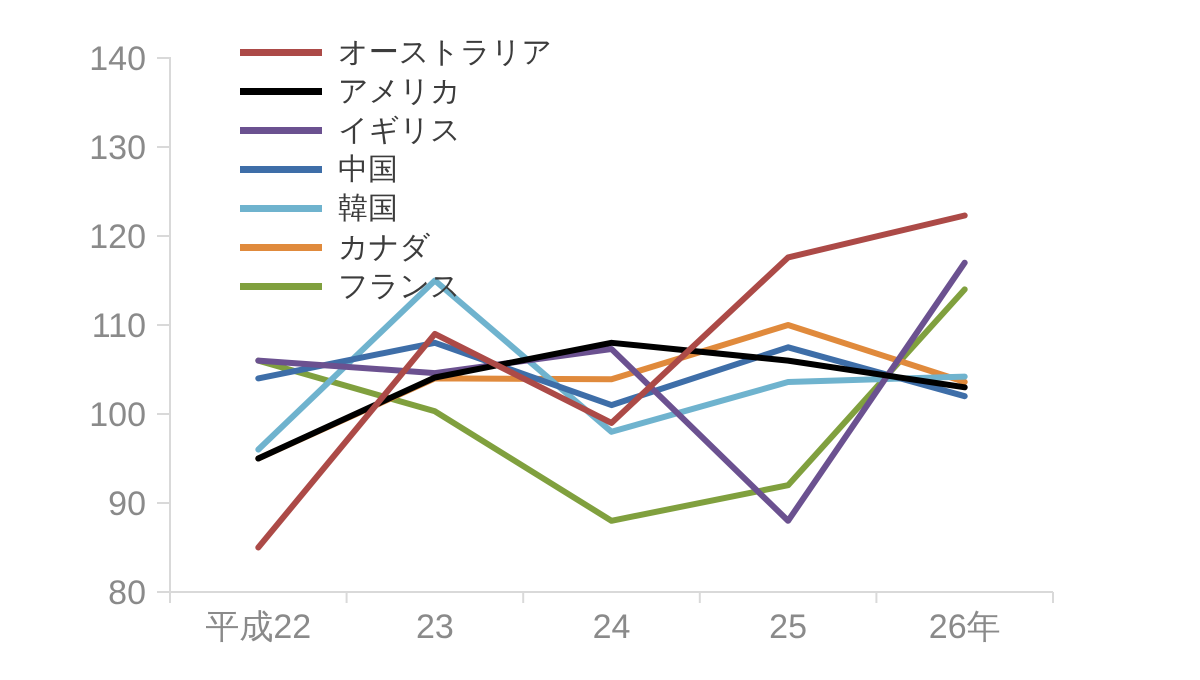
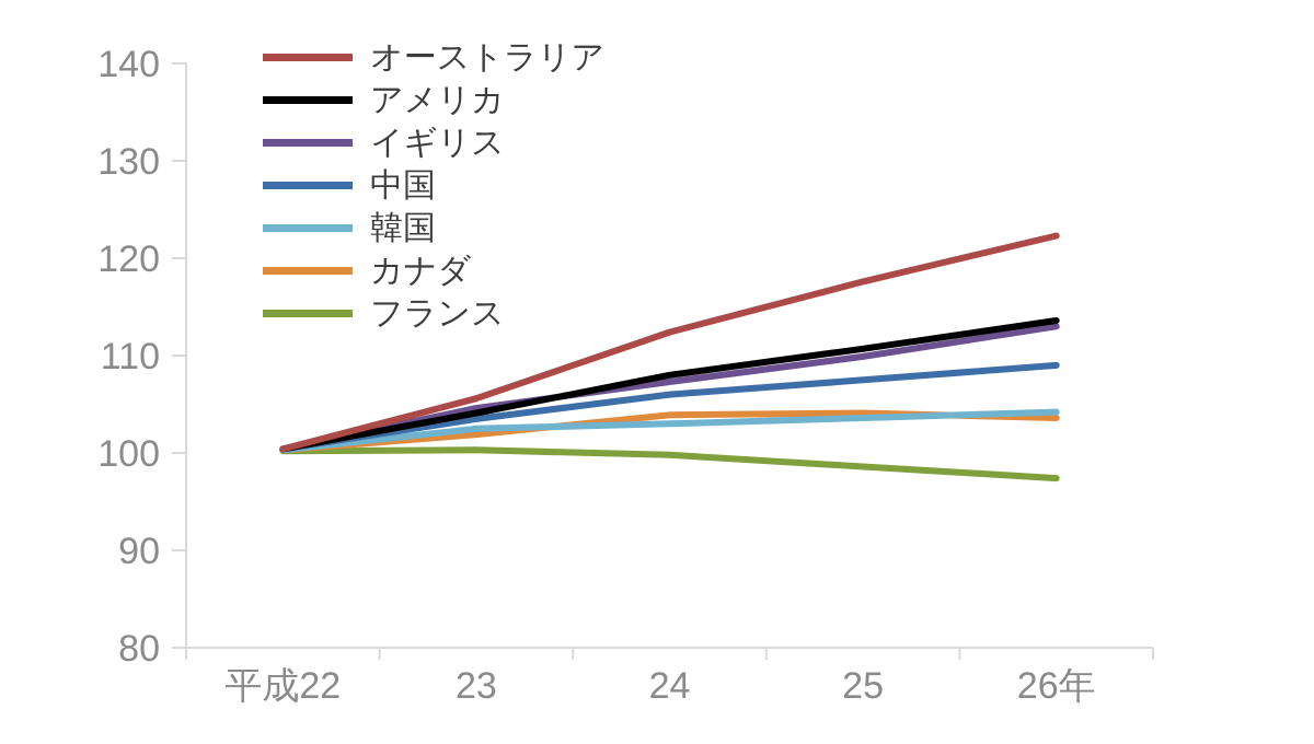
オーストラリア/平成22: 85 -> 100
アメリカ/平成22: 95 -> 100
イギリス/平成22: 106 -> 100
中国/平成22: 104 -> 100
韓国/平成22: 96 -> 100
カナダ/平成22: 95 -> 100
フランス/平成22: 106 -> 100
オーストラリア/23: 109 -> 106
中国/23: 108 -> 104
韓国/23: 115 -> 102
カナダ/23: 104 -> 102
オーストラリア/24: 99 -> 112
中国/24: 101 -> 106
韓国/24: 98 -> 103
フランス/24: 88 -> 100
アメリカ/25: 106 -> 111
イギリス/25: 88 -> 110
カナダ/25: 110 -> 104
フランス/25: 92 -> 99
アメリカ/26年: 103 -> 114
イギリス/26年: 117 -> 113
中国/26年: 102 -> 109
フランス/26年: 114 -> 97
